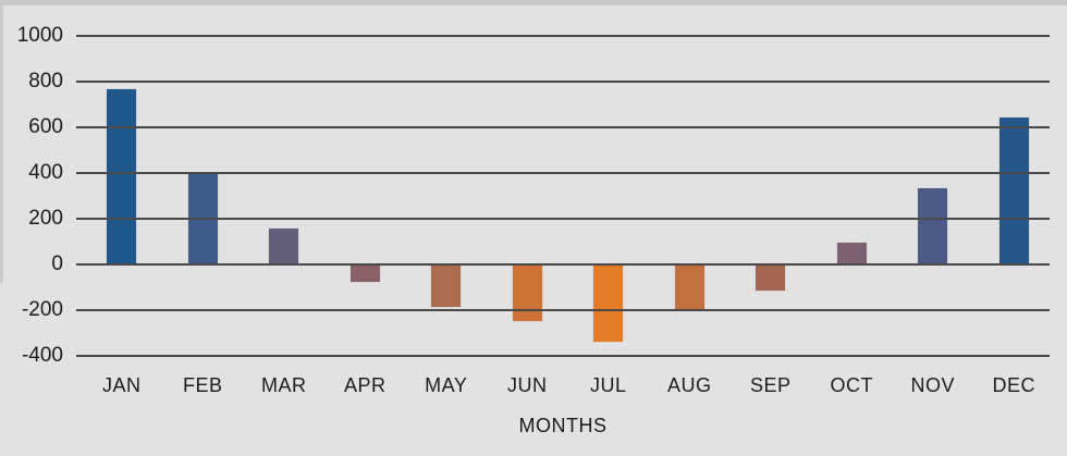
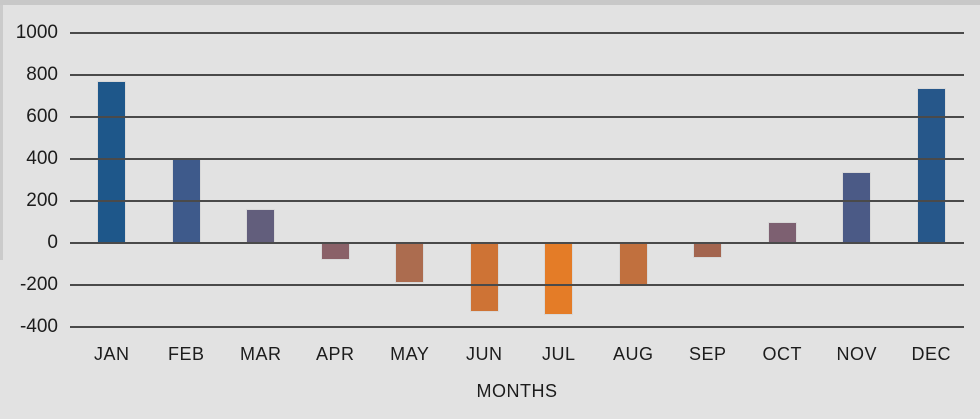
JUN: -250 -> -330
SEP: -120 -> -70
DEC: 650 -> 740
